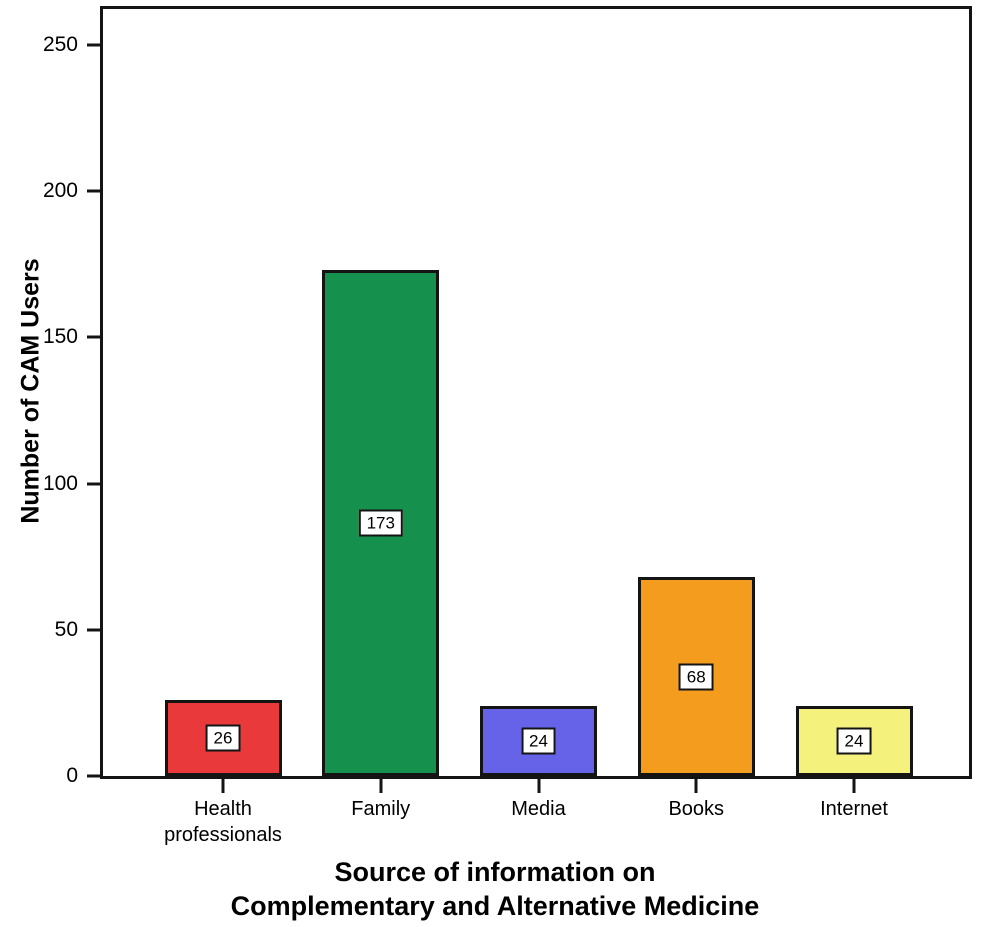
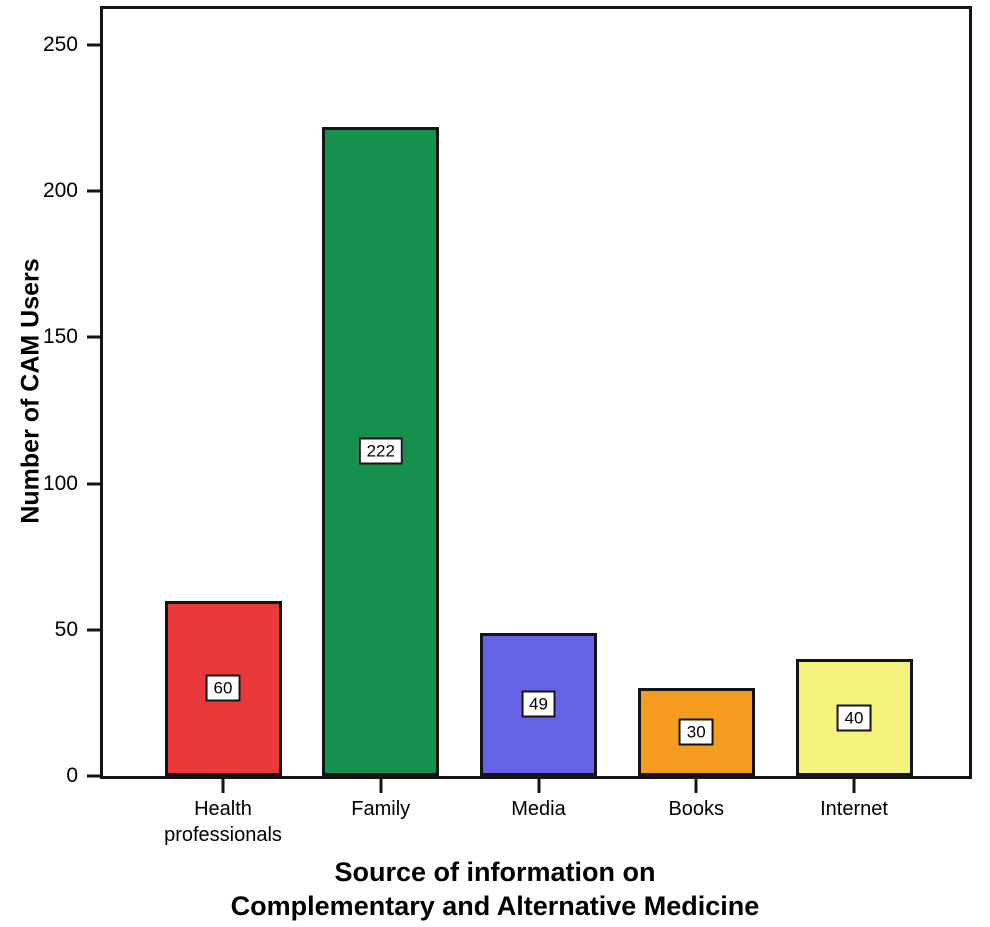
Health professionals: 26 -> 60
Family: 173 -> 222
Media: 24 -> 49
Books: 68 -> 30
Internet: 24 -> 40
